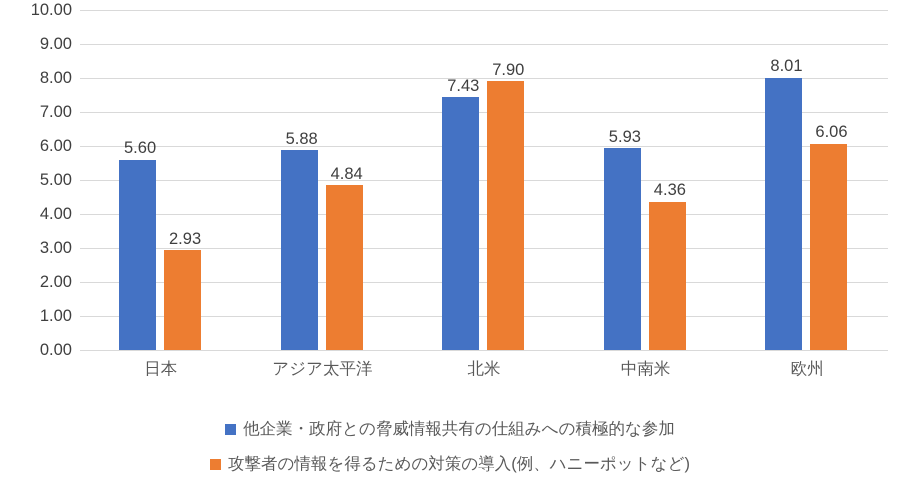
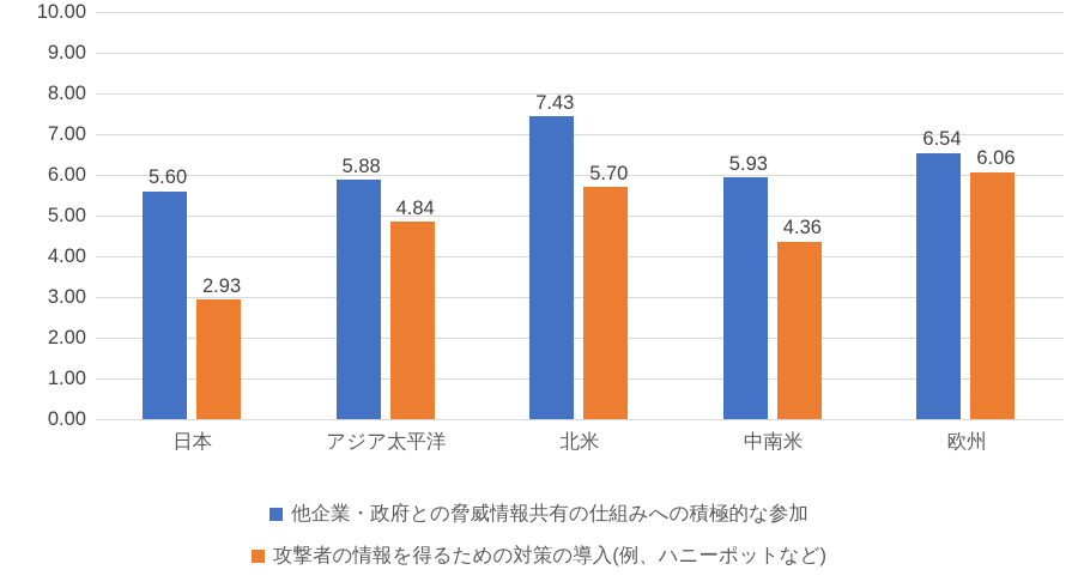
攻撃者の情報を得るための対策の導入(例、ハニーポットなど)/北米: 7.90 -> 5.70
他企業・政府との脅威情報共有の仕組みへの積極的な参加/欧州: 8.01 -> 6.54
